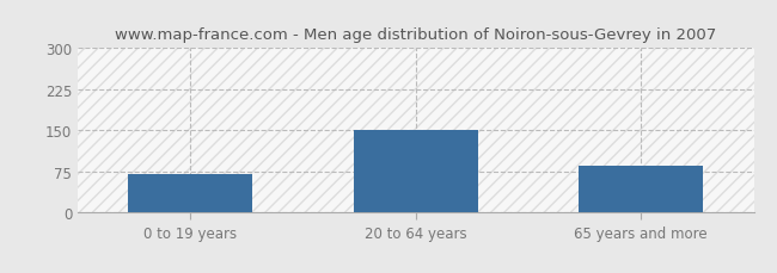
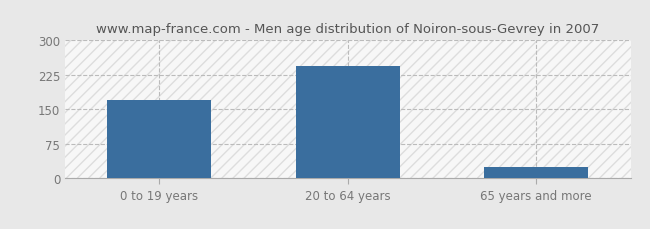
0 to 19 years: 70 -> 170
20 to 64 years: 150 -> 245
65 years and more: 85 -> 25
